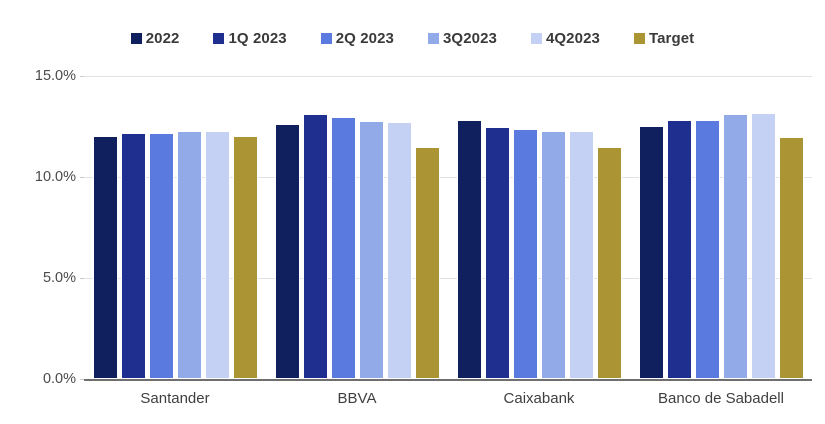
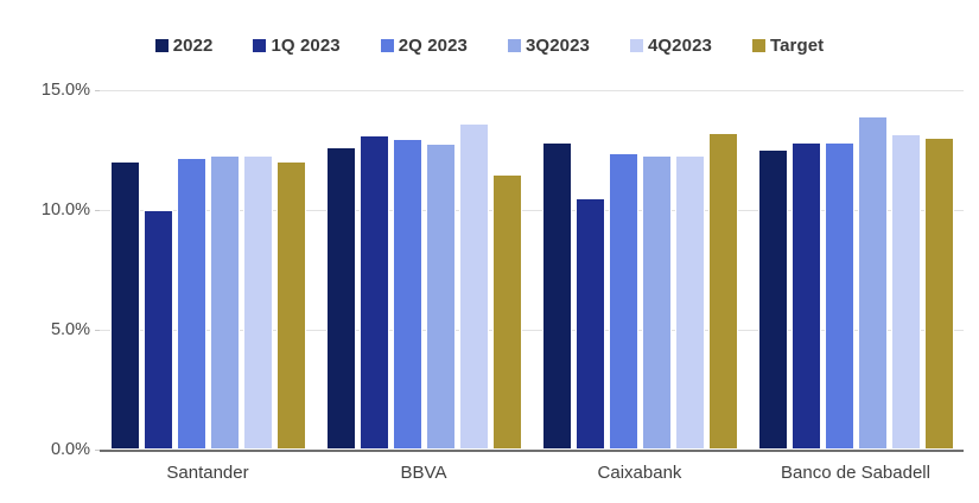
1Q 2023/Santander: 12.2% -> 10.0%
4Q2023/BBVA: 12.7% -> 13.6%
1Q 2023/Caixabank: 12.5% -> 10.5%
Target/Caixabank: 11.5% -> 13.2%
3Q2023/Banco de Sabadell: 13.1% -> 13.9%
Target/Banco de Sabadell: 12.0% -> 13.0%
